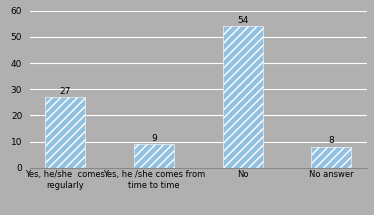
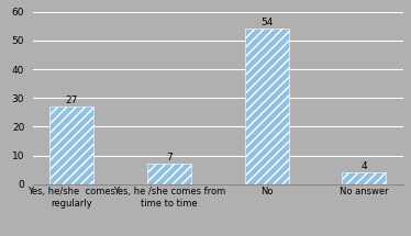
Yes, he /she comes from time to time: 9 -> 7
No answer: 8 -> 4
